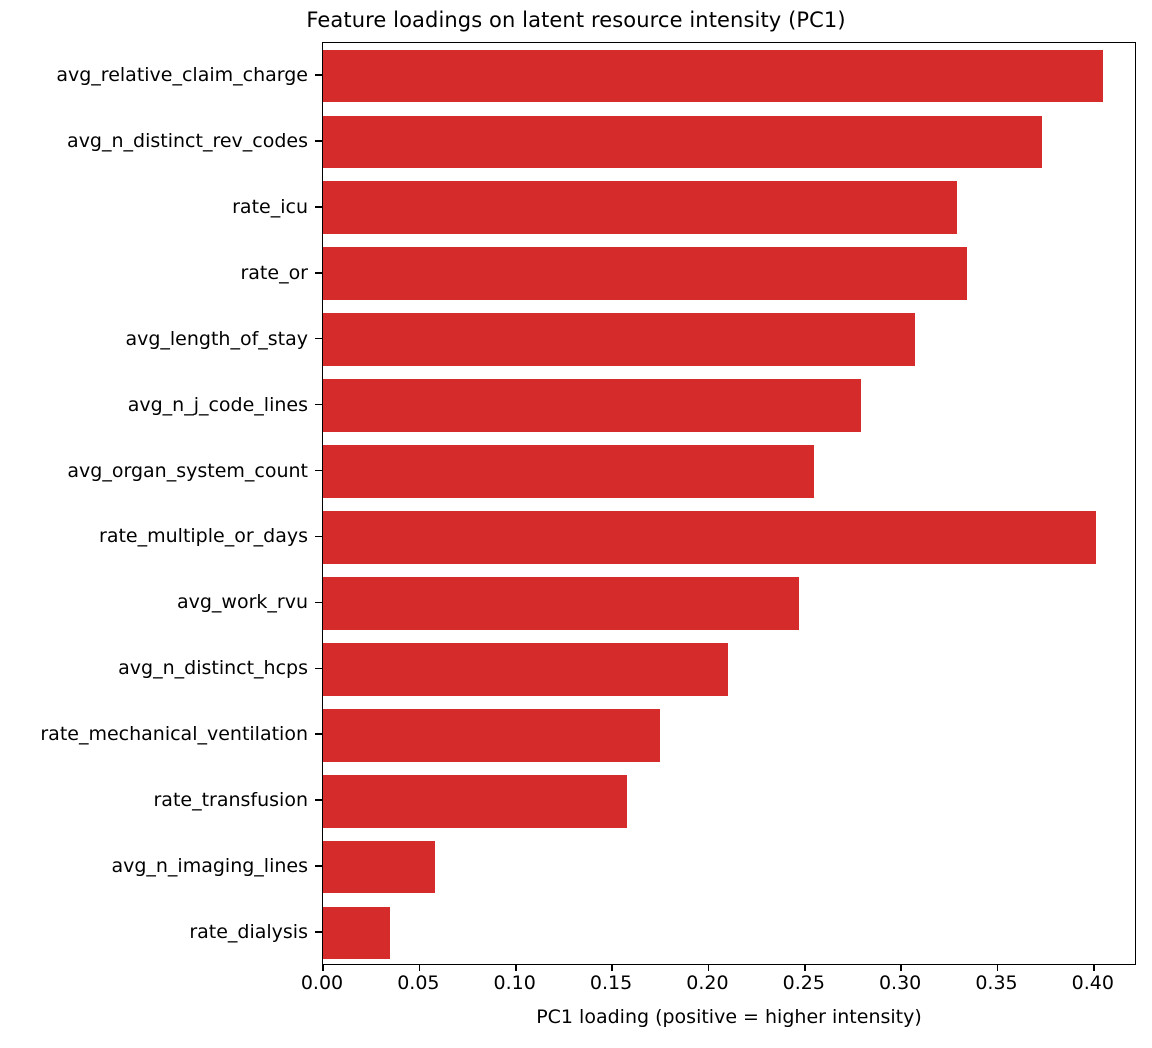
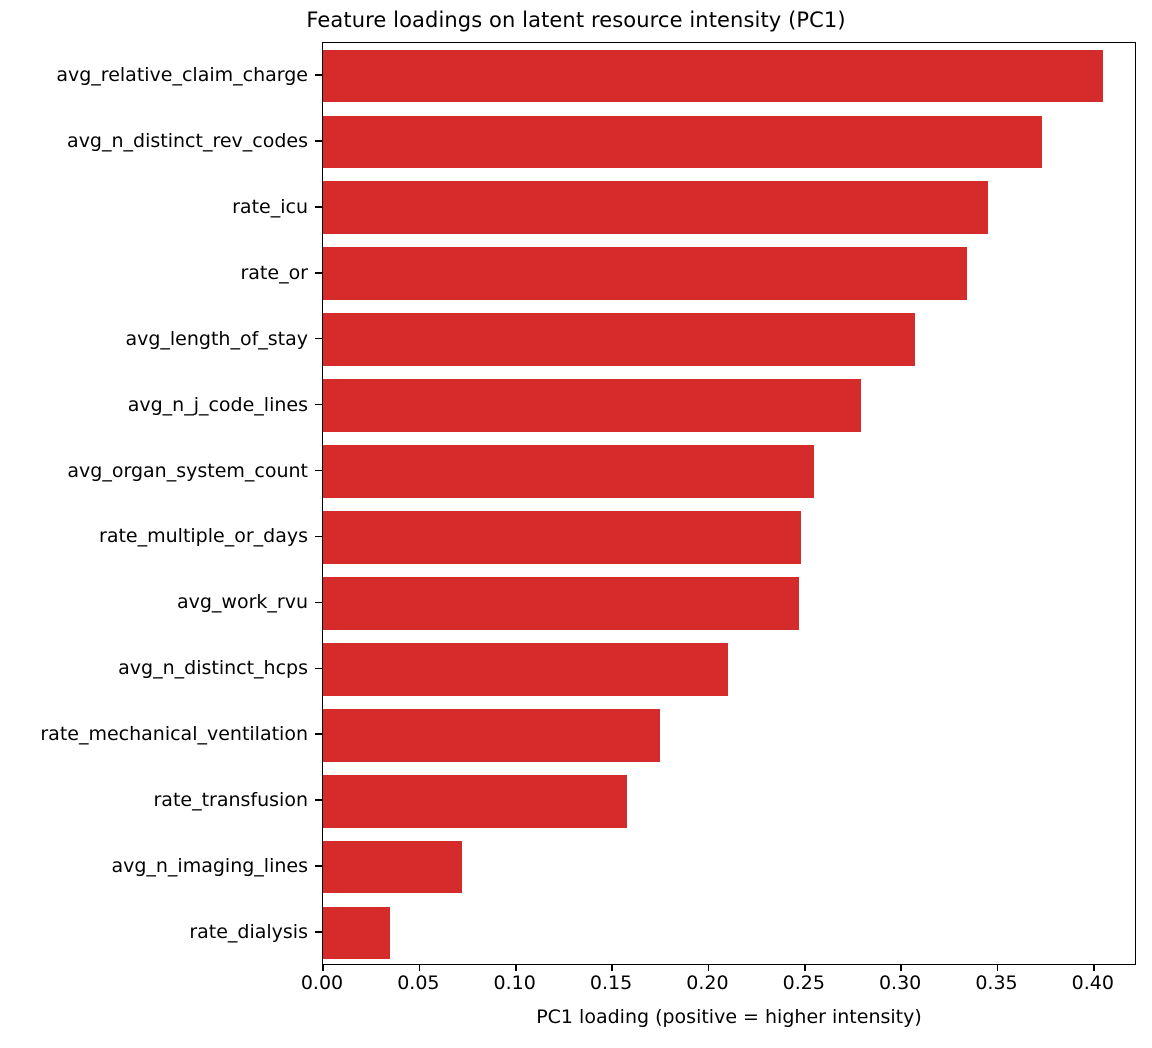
rate_icu: 0.329 -> 0.345
rate_multiple_or_days: 0.401 -> 0.248
avg_n_imaging_lines: 0.058 -> 0.072
